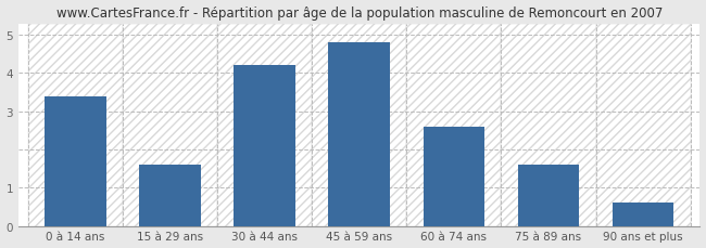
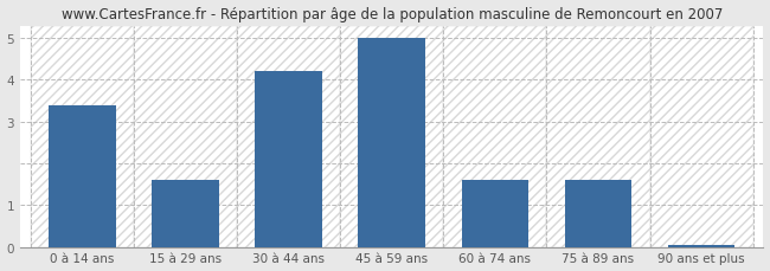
45 à 59 ans: 4.80 -> 5.00
60 à 74 ans: 2.60 -> 1.60
90 ans et plus: 0.60 -> 0.05
